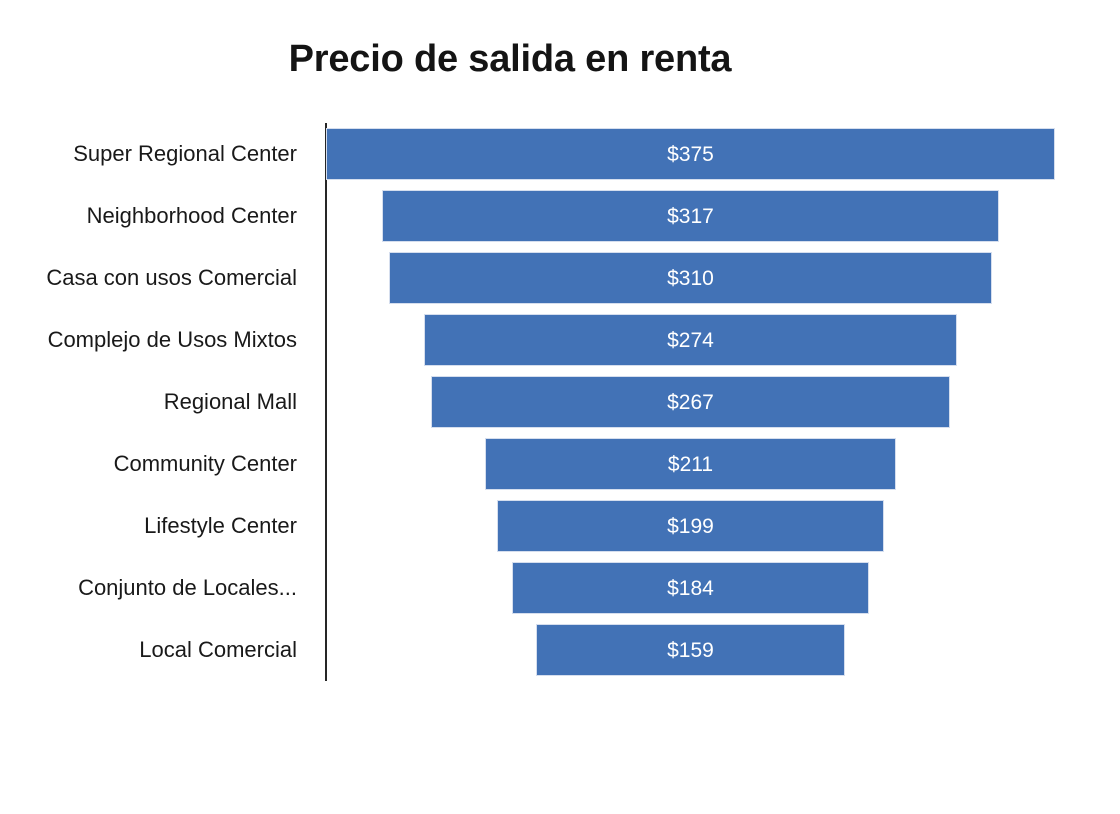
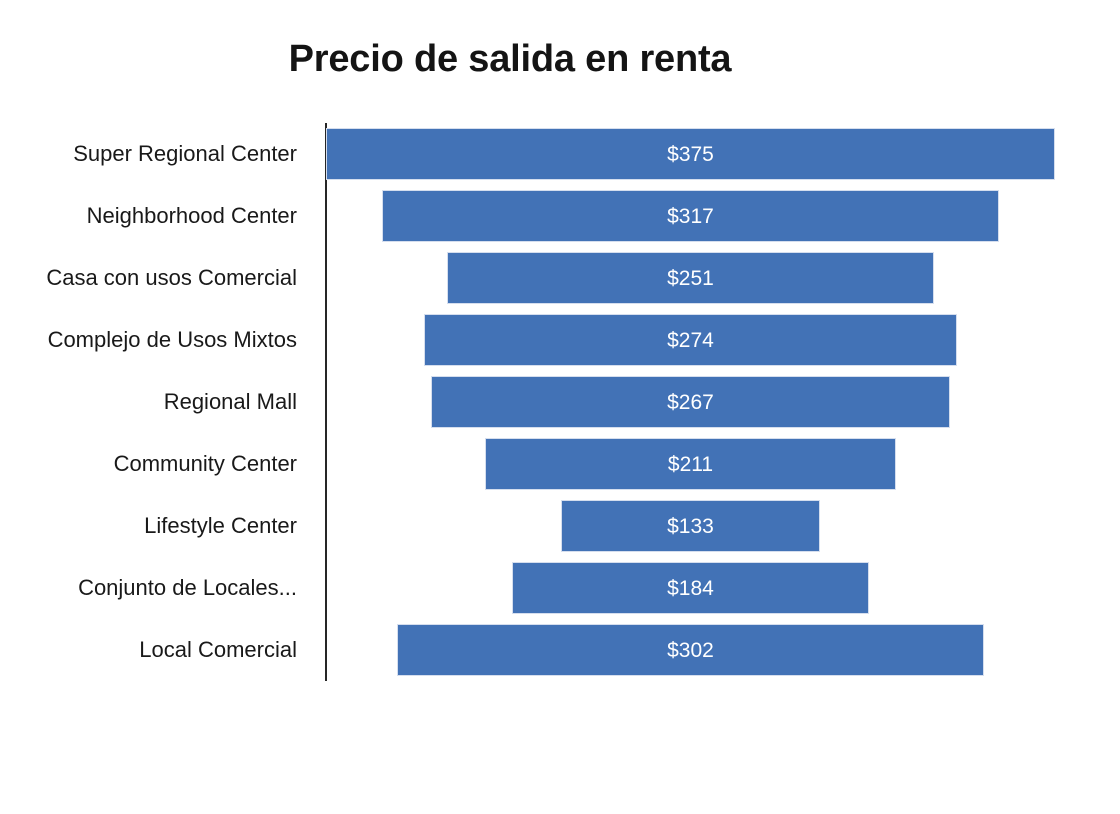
Casa con usos Comercial: $310 -> $251
Lifestyle Center: $199 -> $133
Local Comercial: $159 -> $302
